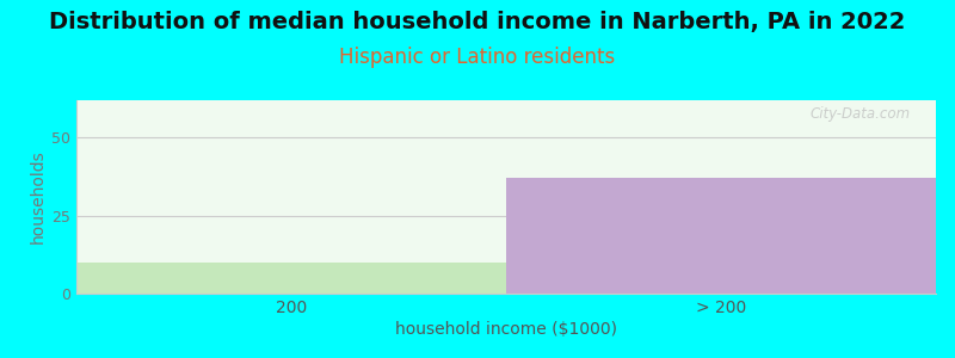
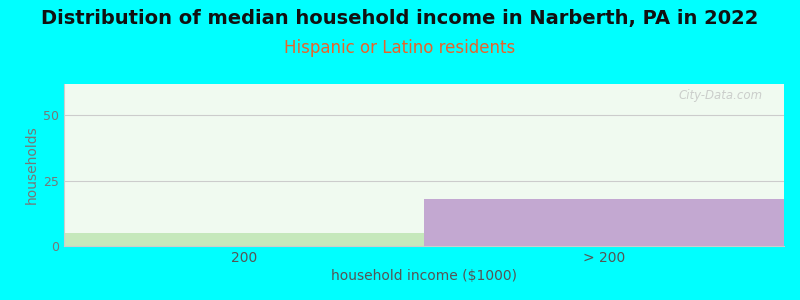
200: 10 -> 5
> 200: 37 -> 18
